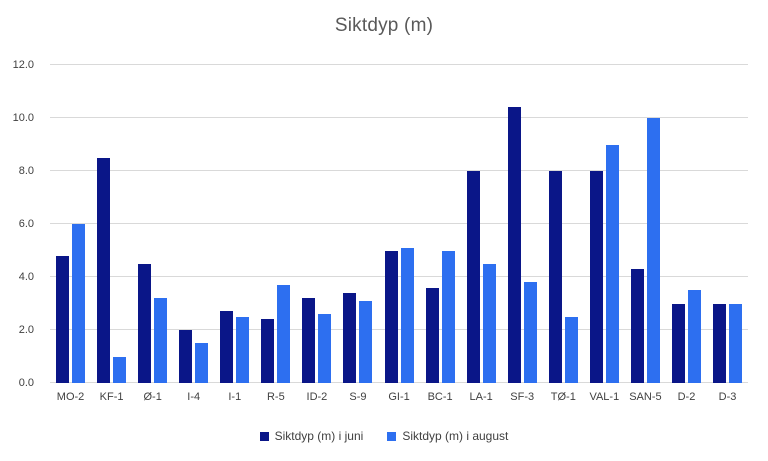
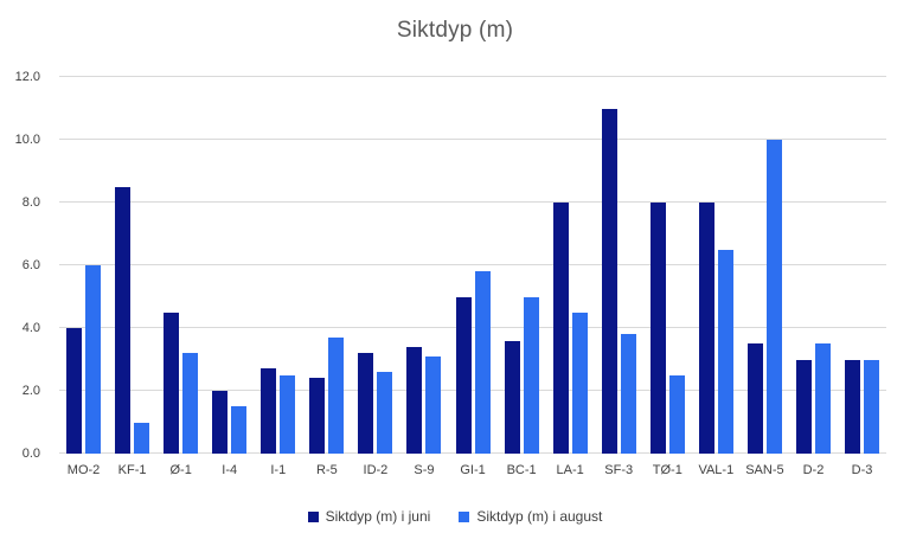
Siktdyp (m) i juni/MO-2: 4.8 -> 4.0
Siktdyp (m) i august/GI-1: 5.1 -> 5.8
Siktdyp (m) i juni/SF-3: 10.4 -> 11.0
Siktdyp (m) i august/VAL-1: 9.0 -> 6.5
Siktdyp (m) i juni/SAN-5: 4.3 -> 3.5
